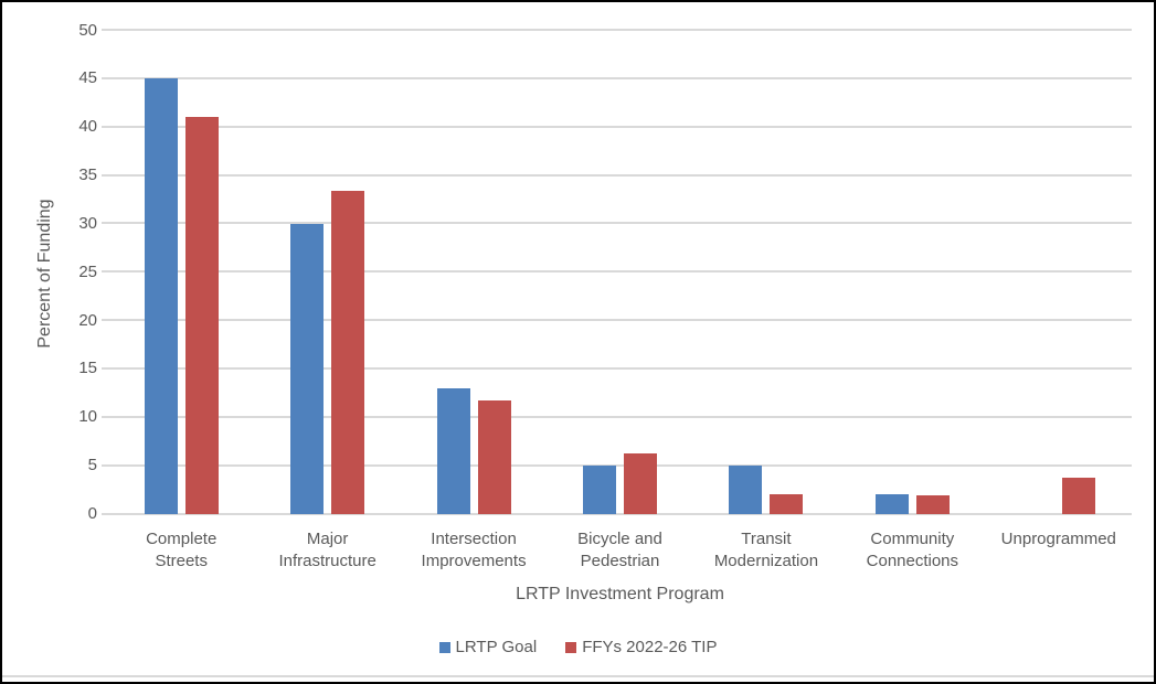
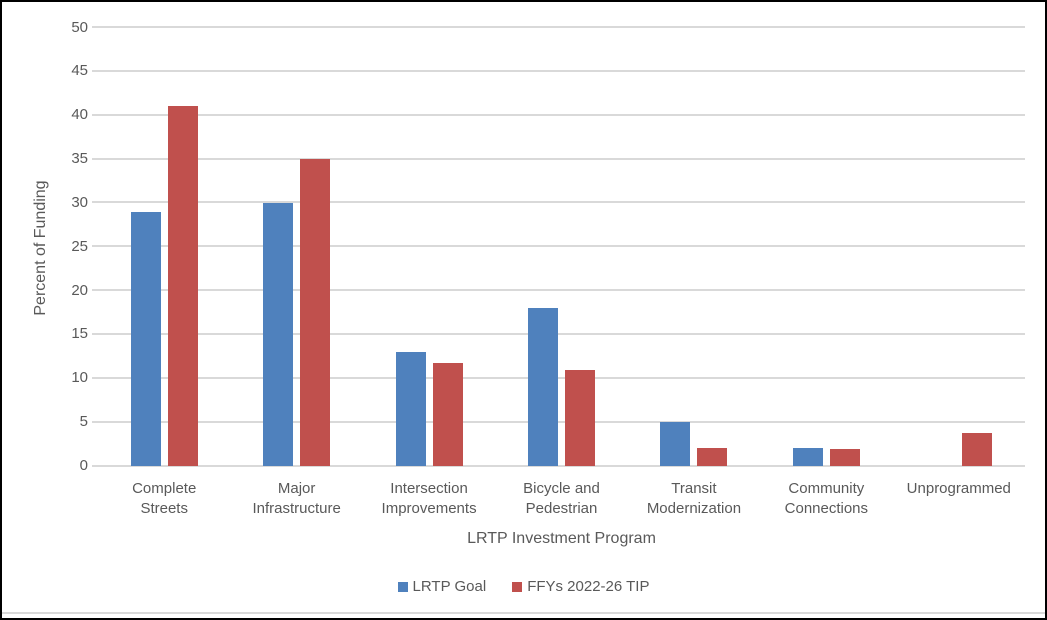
LRTP Goal/Complete Streets: 45 -> 29
FFYs 2022-26 TIP/Major Infrastructure: 33 -> 35
LRTP Goal/Bicycle and Pedestrian: 5 -> 18
FFYs 2022-26 TIP/Bicycle and Pedestrian: 6 -> 11
